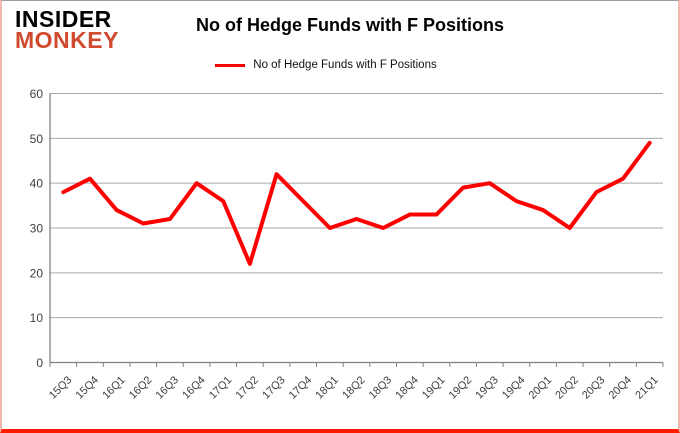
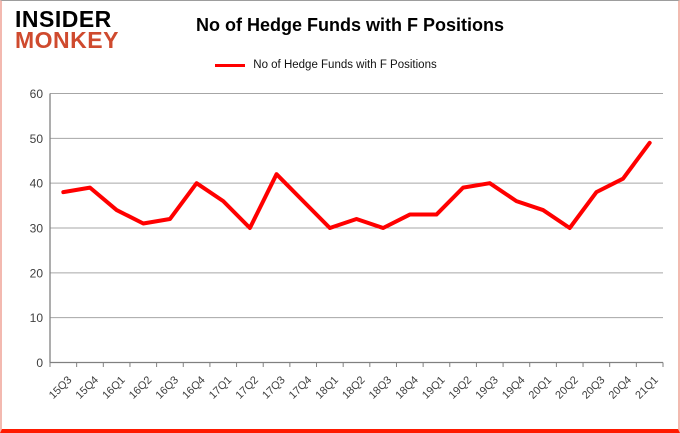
15Q4: 41 -> 39
17Q2: 22 -> 30
